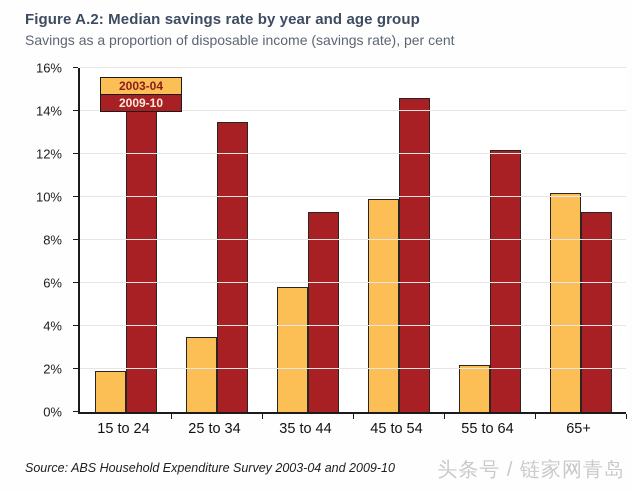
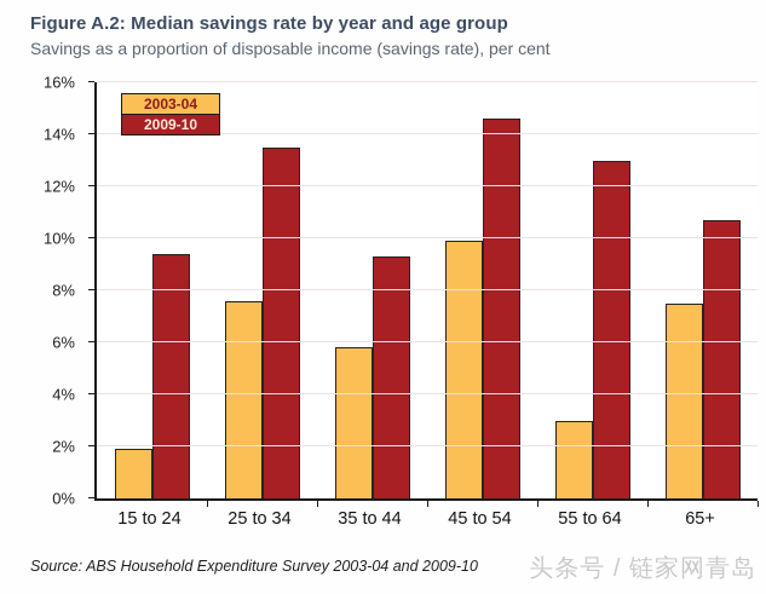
2009-10/15 to 24: 14.8% -> 9.4%
2003-04/25 to 34: 3.5% -> 7.6%
2003-04/55 to 64: 2.2% -> 3.0%
2009-10/55 to 64: 12.2% -> 13.0%
2003-04/65+: 10.2% -> 7.5%
2009-10/65+: 9.3% -> 10.7%
